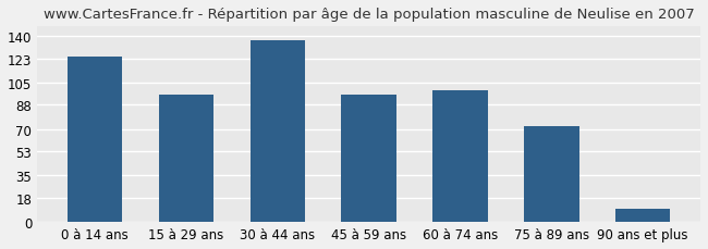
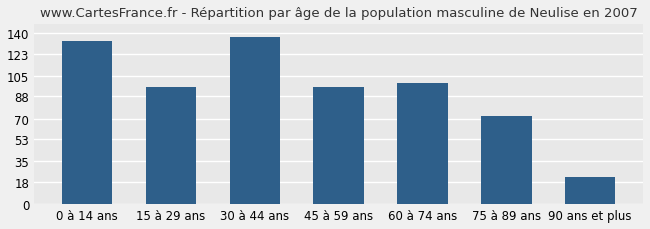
0 à 14 ans: 124 -> 133
90 ans et plus: 10 -> 22
